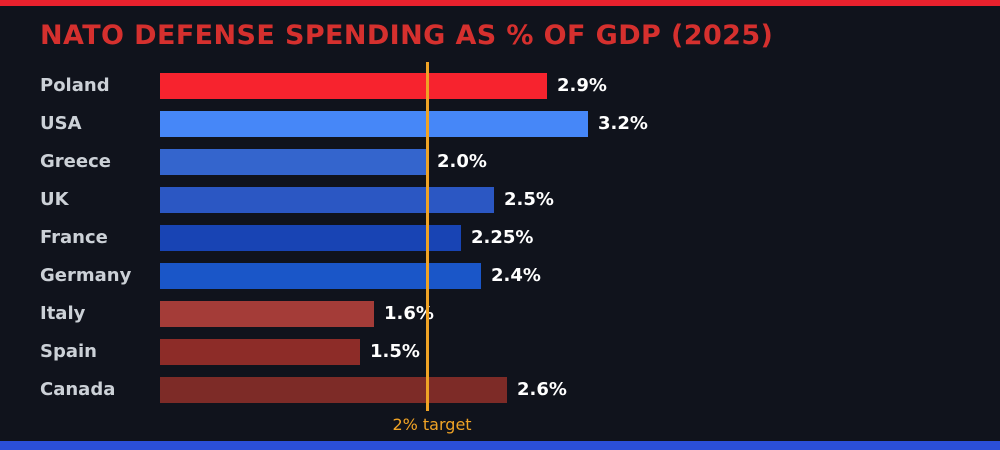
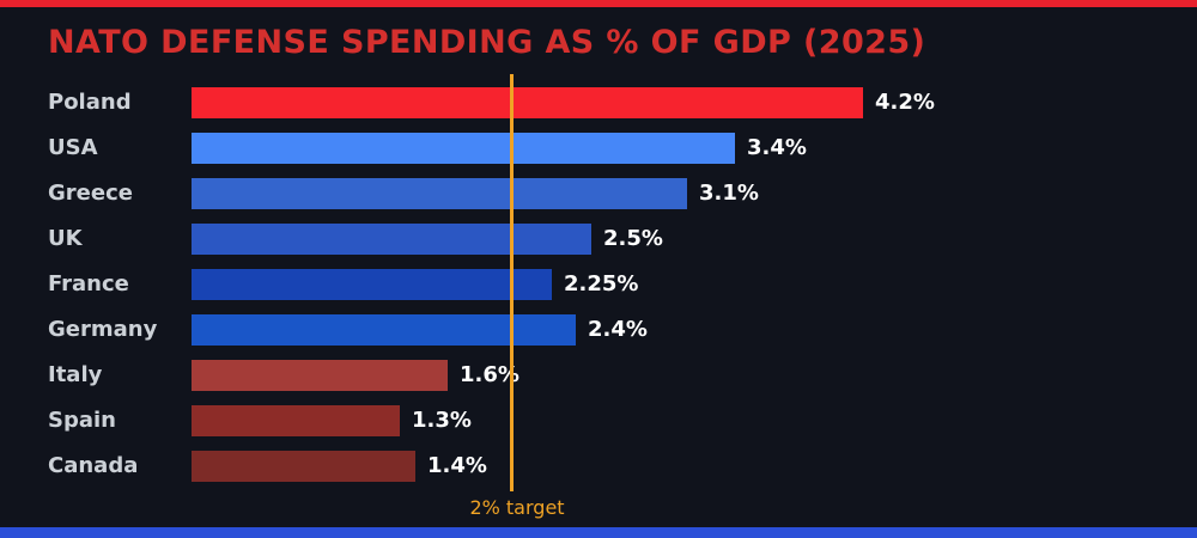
Poland: 2.9% -> 4.2%
USA: 3.2% -> 3.4%
Greece: 2.0% -> 3.1%
Spain: 1.5% -> 1.3%
Canada: 2.6% -> 1.4%
